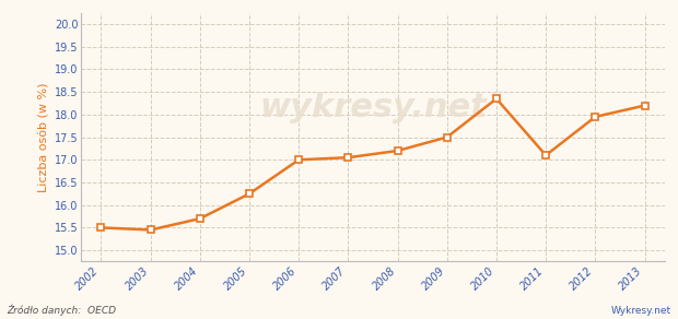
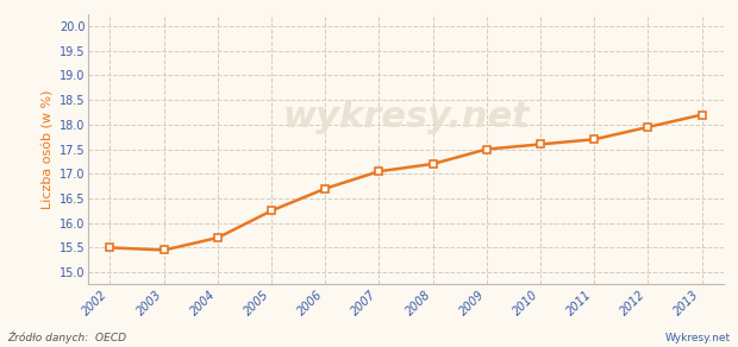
2006: 17.00 -> 16.70
2010: 18.35 -> 17.60
2011: 17.10 -> 17.70
